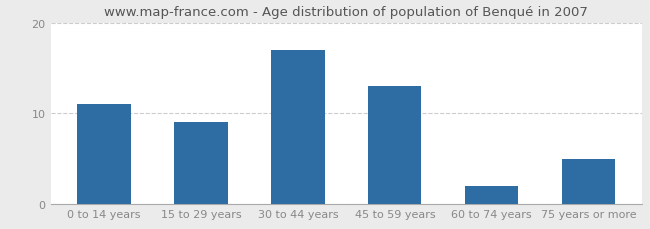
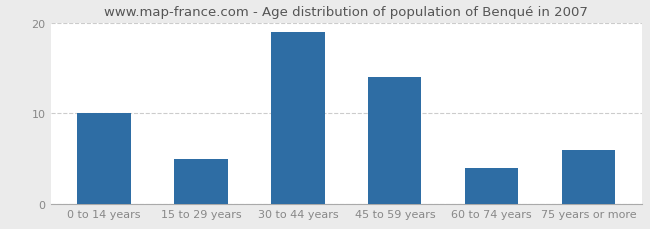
0 to 14 years: 11 -> 10
15 to 29 years: 9 -> 5
30 to 44 years: 17 -> 19
45 to 59 years: 13 -> 14
60 to 74 years: 2 -> 4
75 years or more: 5 -> 6
